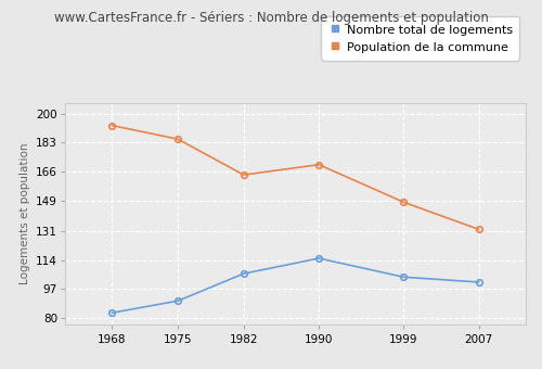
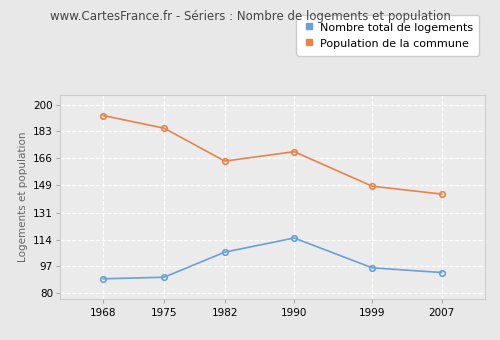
Nombre total de logements/1968: 83 -> 89
Nombre total de logements/1999: 104 -> 96
Nombre total de logements/2007: 101 -> 93
Population de la commune/2007: 132 -> 143
